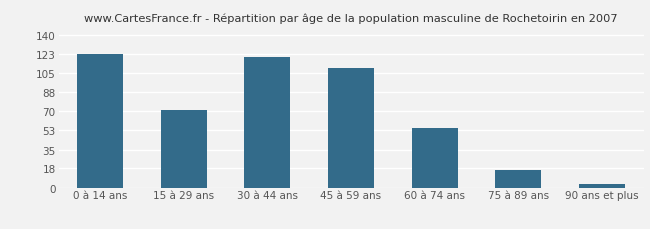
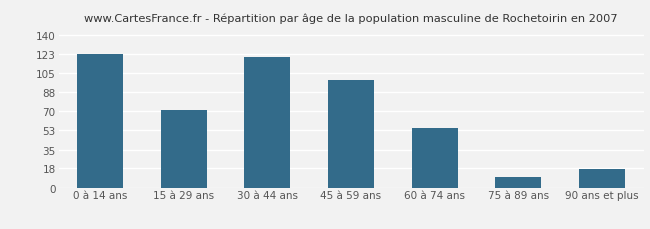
45 à 59 ans: 110 -> 99
75 à 89 ans: 16 -> 10
90 ans et plus: 3 -> 17
